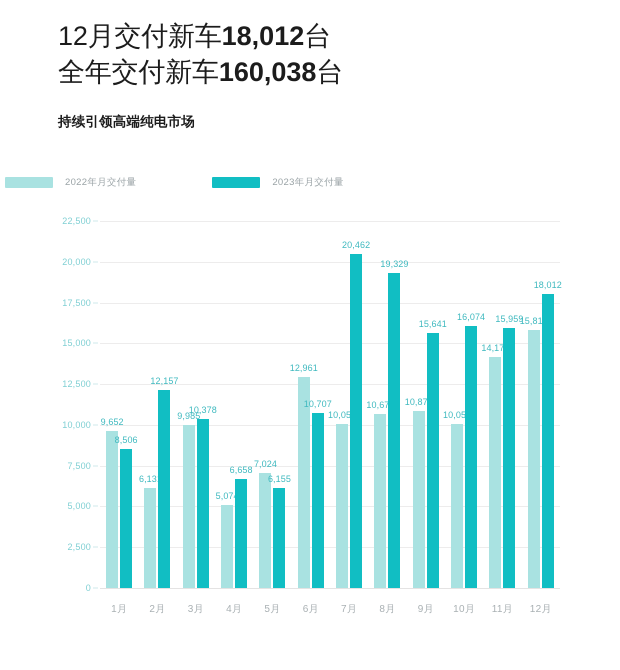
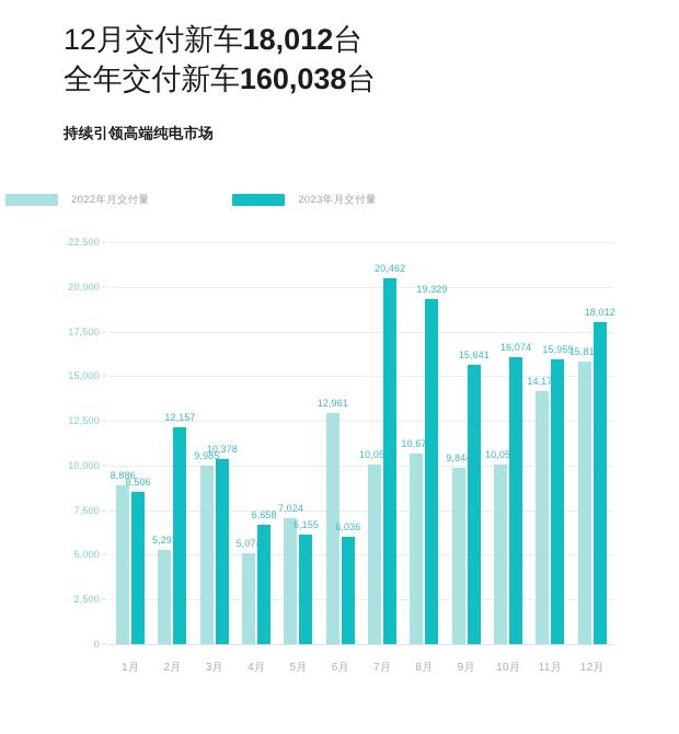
2022年月交付量/1月: 9,652 -> 8,886
2022年月交付量/2月: 6,131 -> 5,297
2023年月交付量/6月: 10,707 -> 6,036
2022年月交付量/9月: 10,878 -> 9,844
